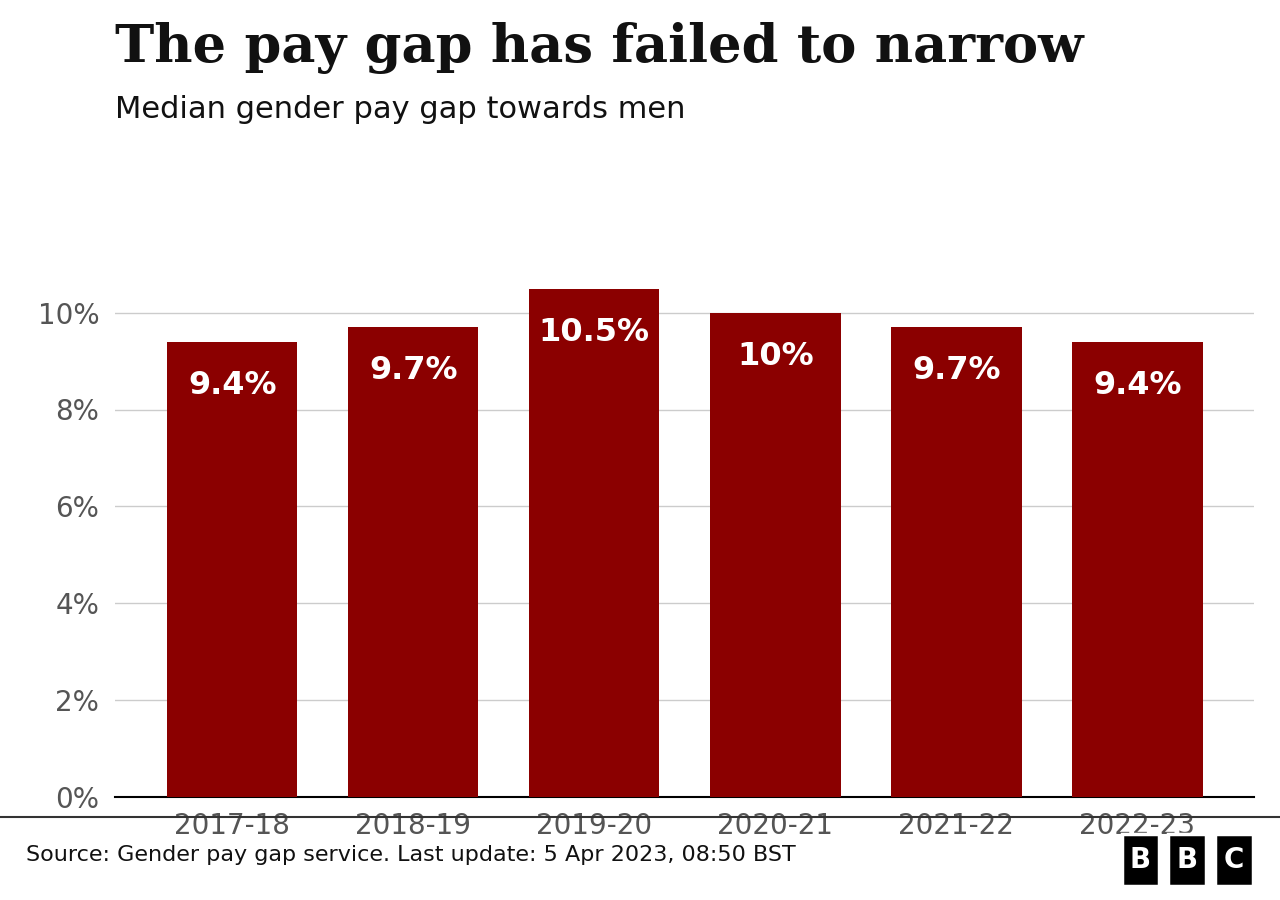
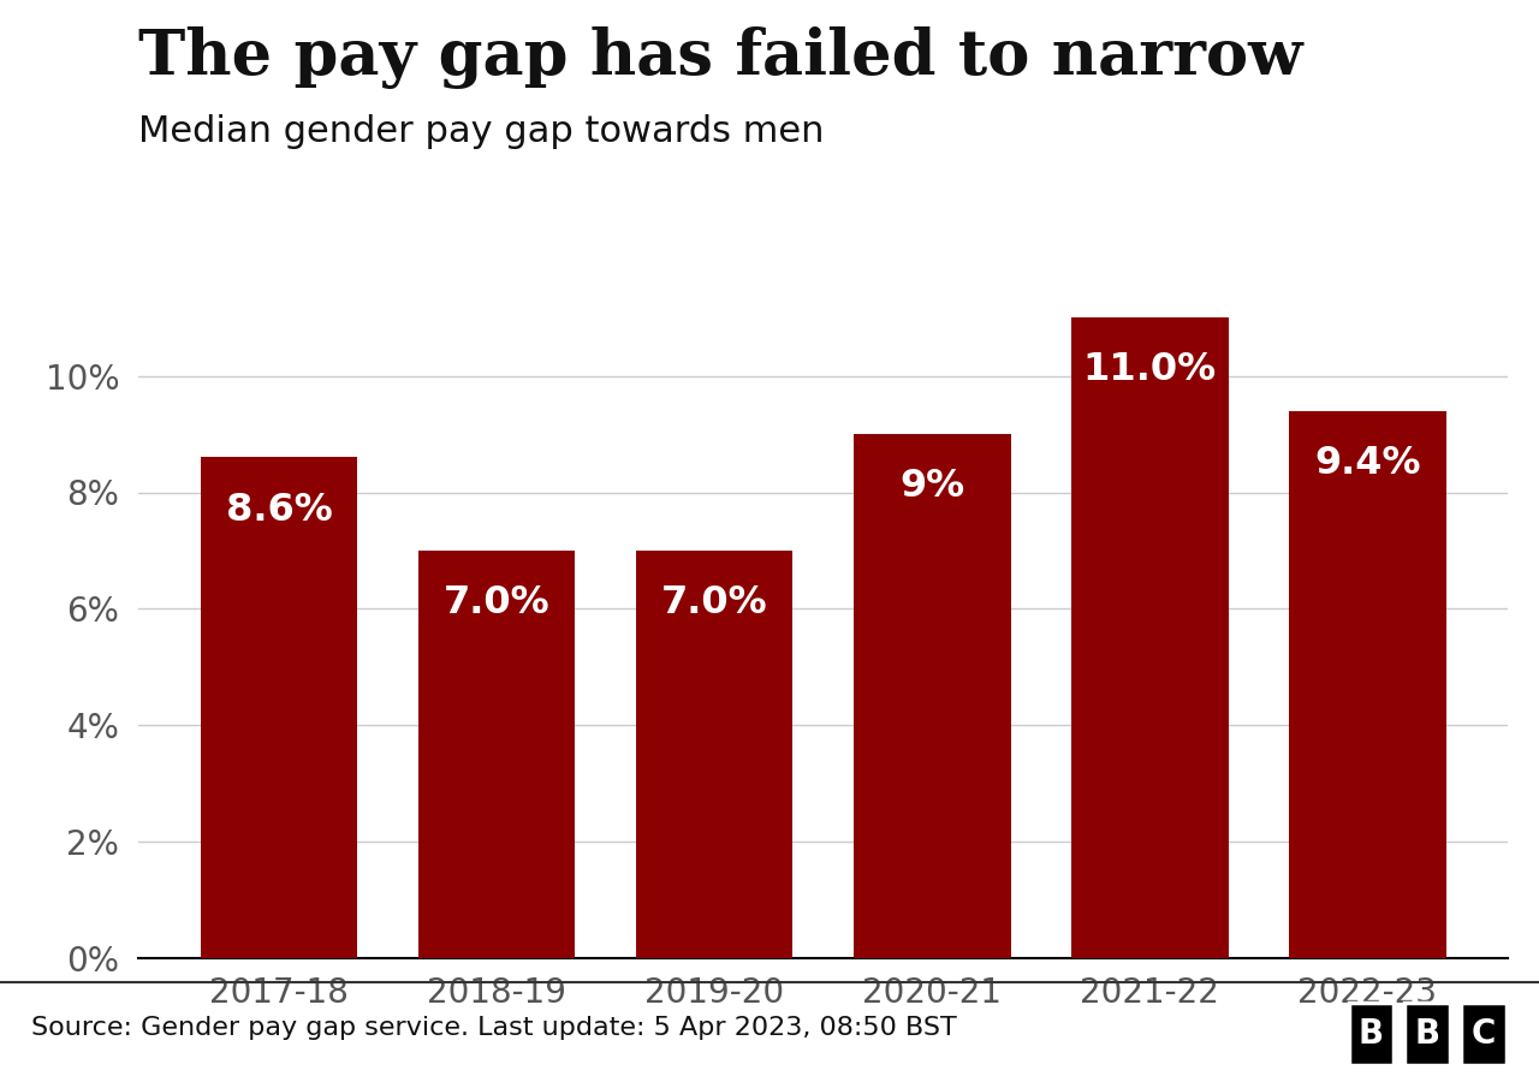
2017-18: 9.4% -> 8.6%
2018-19: 9.7% -> 7.0%
2019-20: 10.5% -> 7.0%
2020-21: 10% -> 9%
2021-22: 9.7% -> 11.0%
